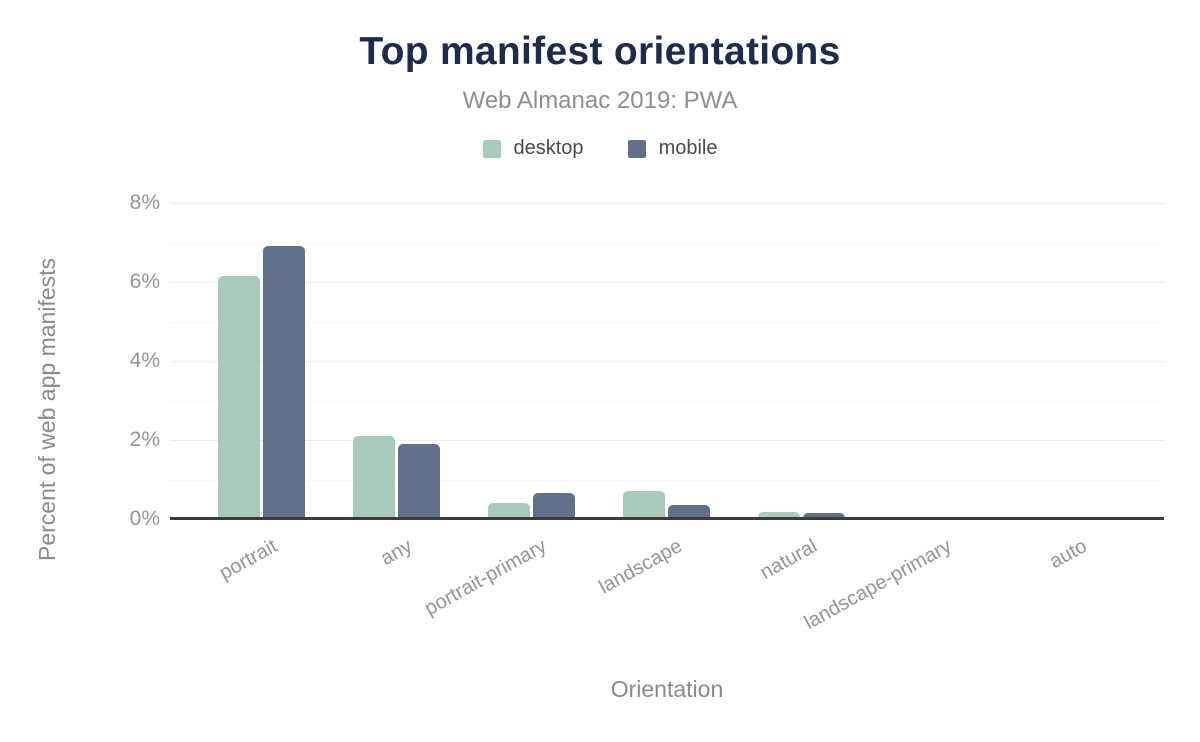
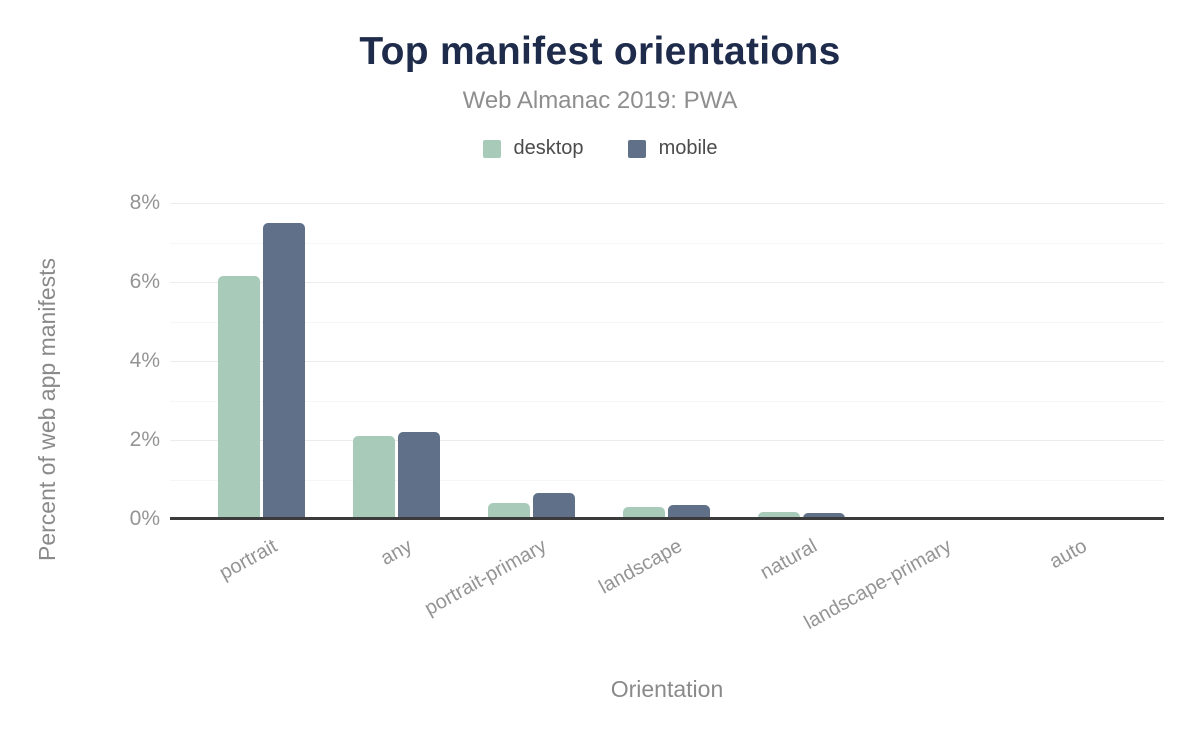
mobile/portrait: 6.9% -> 7.5%
mobile/any: 1.9% -> 2.2%
desktop/landscape: 0.7% -> 0.3%
